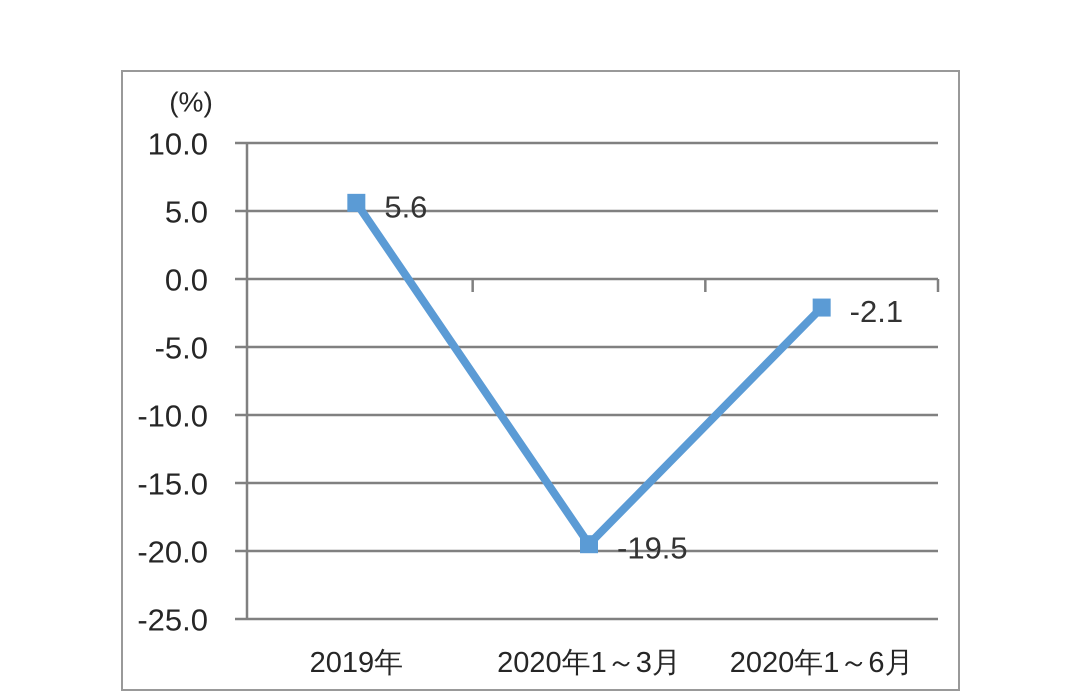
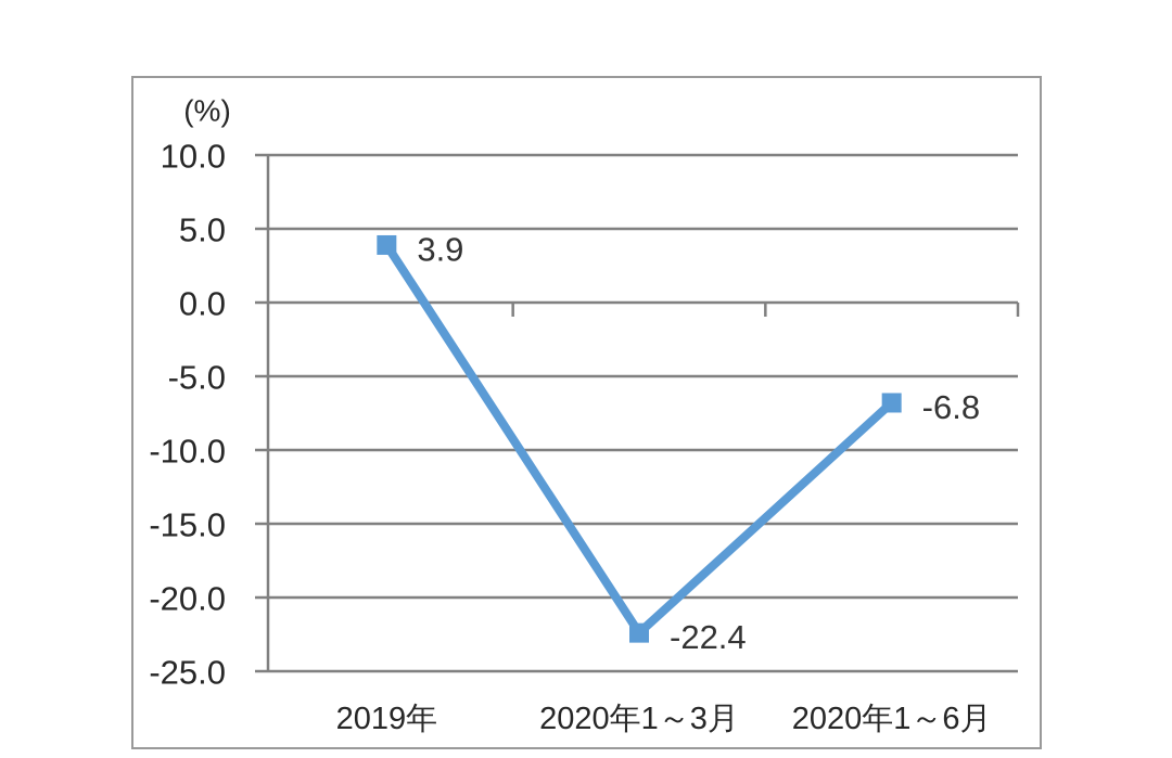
2019年: 5.6 -> 3.9
2020年1～3月: -19.5 -> -22.4
2020年1～6月: -2.1 -> -6.8
